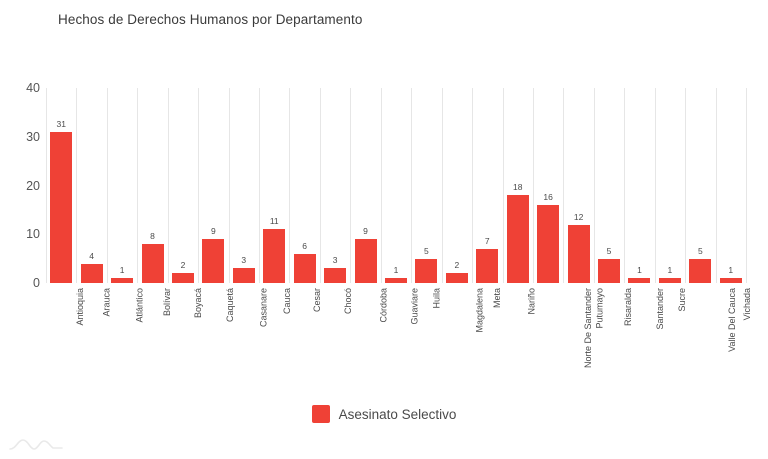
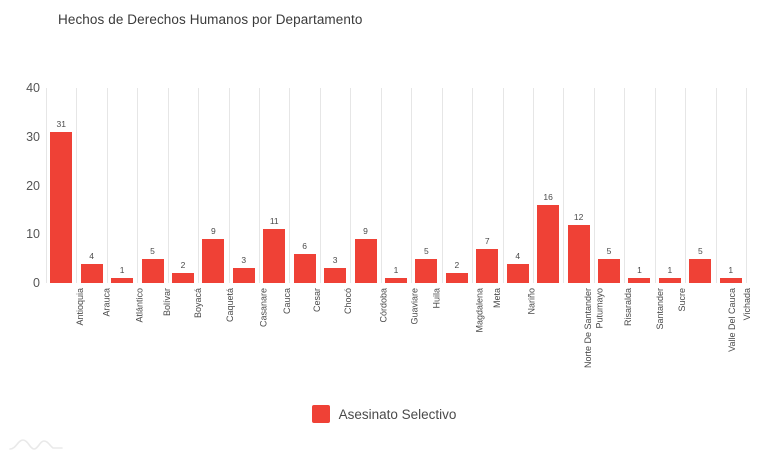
Bolívar: 8 -> 5
Nariño: 18 -> 4
